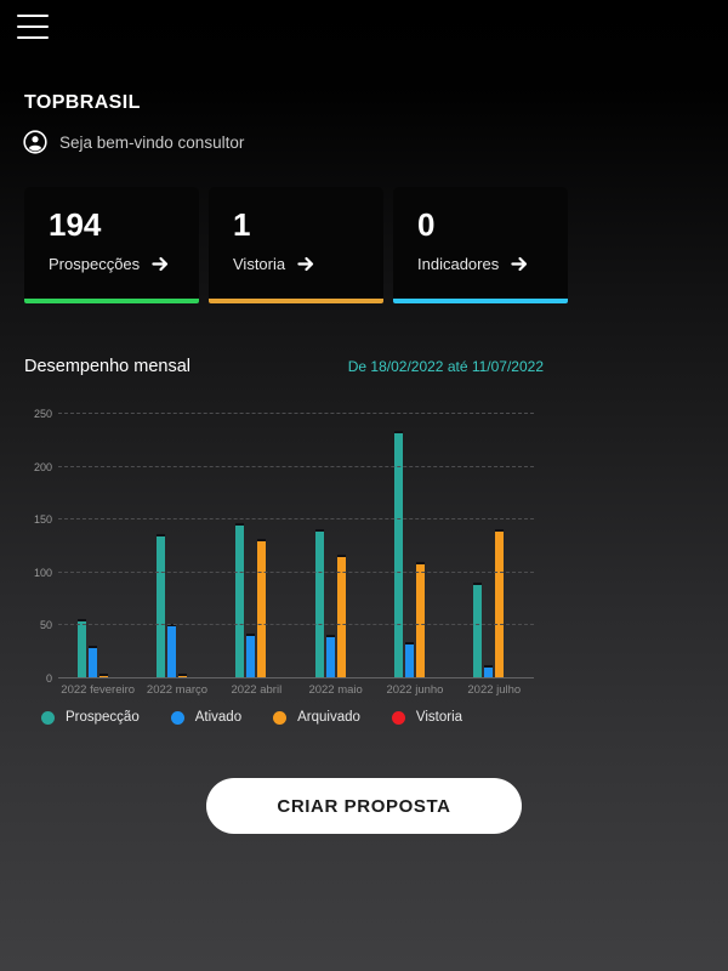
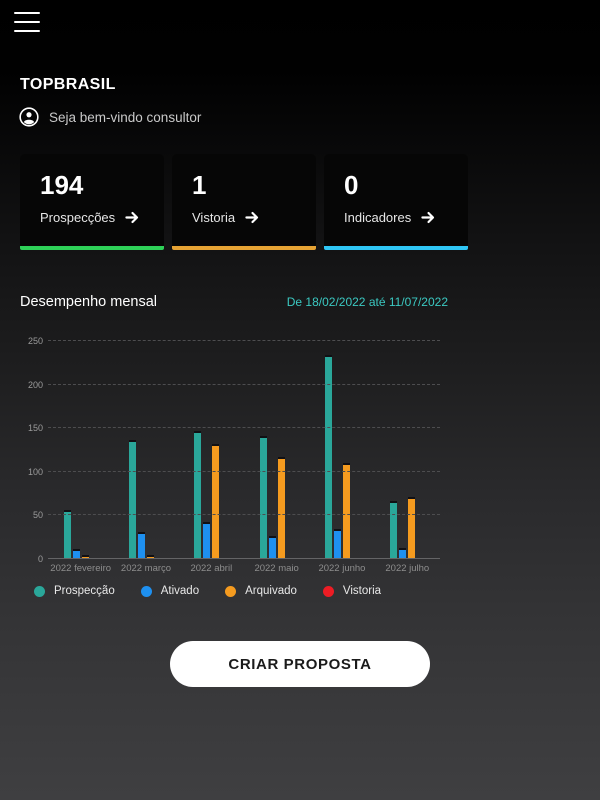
Ativado/2022 fevereiro: 30 -> 10
Ativado/2022 março: 50 -> 30
Ativado/2022 maio: 40 -> 20
Prospecção/2022 julho: 90 -> 60
Arquivado/2022 julho: 140 -> 70
